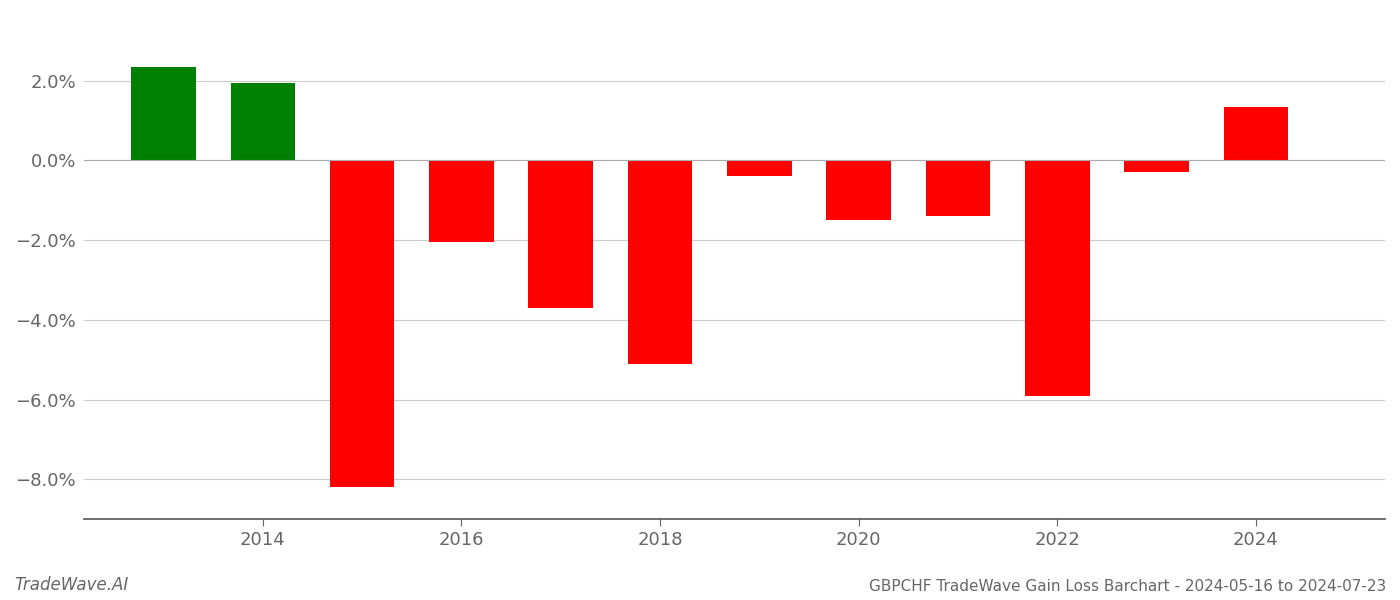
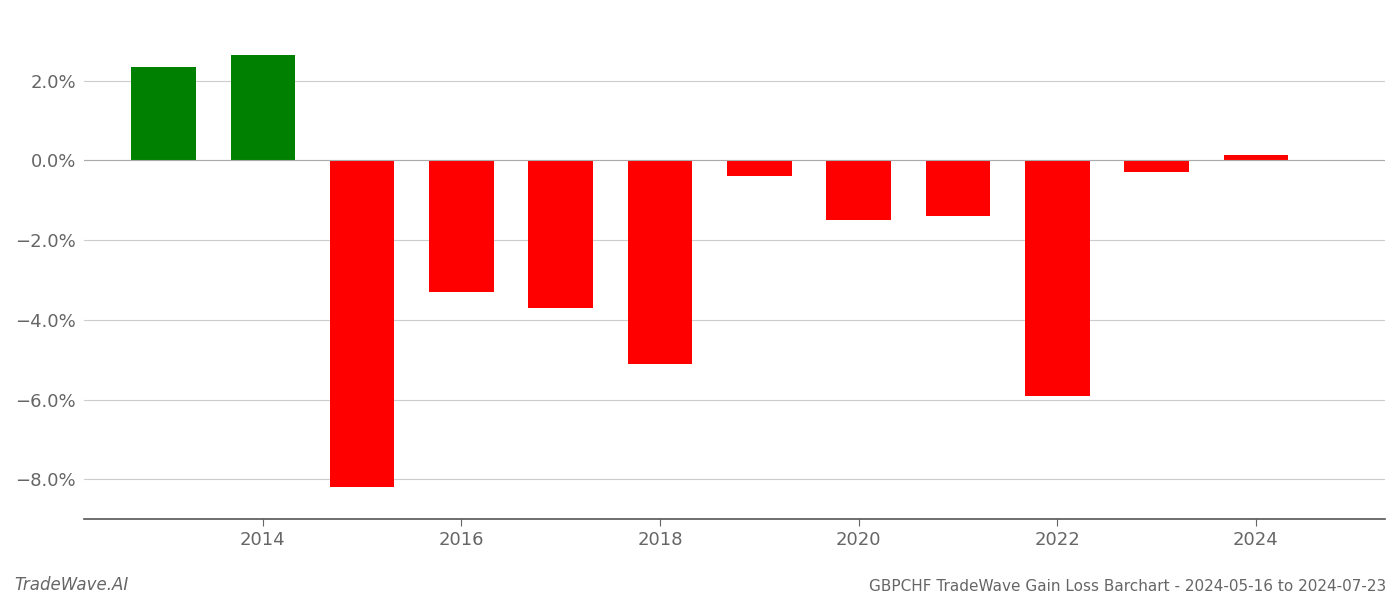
2014: 1.95% -> 2.65%
2016: -2.05% -> -3.30%
2024: 1.35% -> 0.15%
